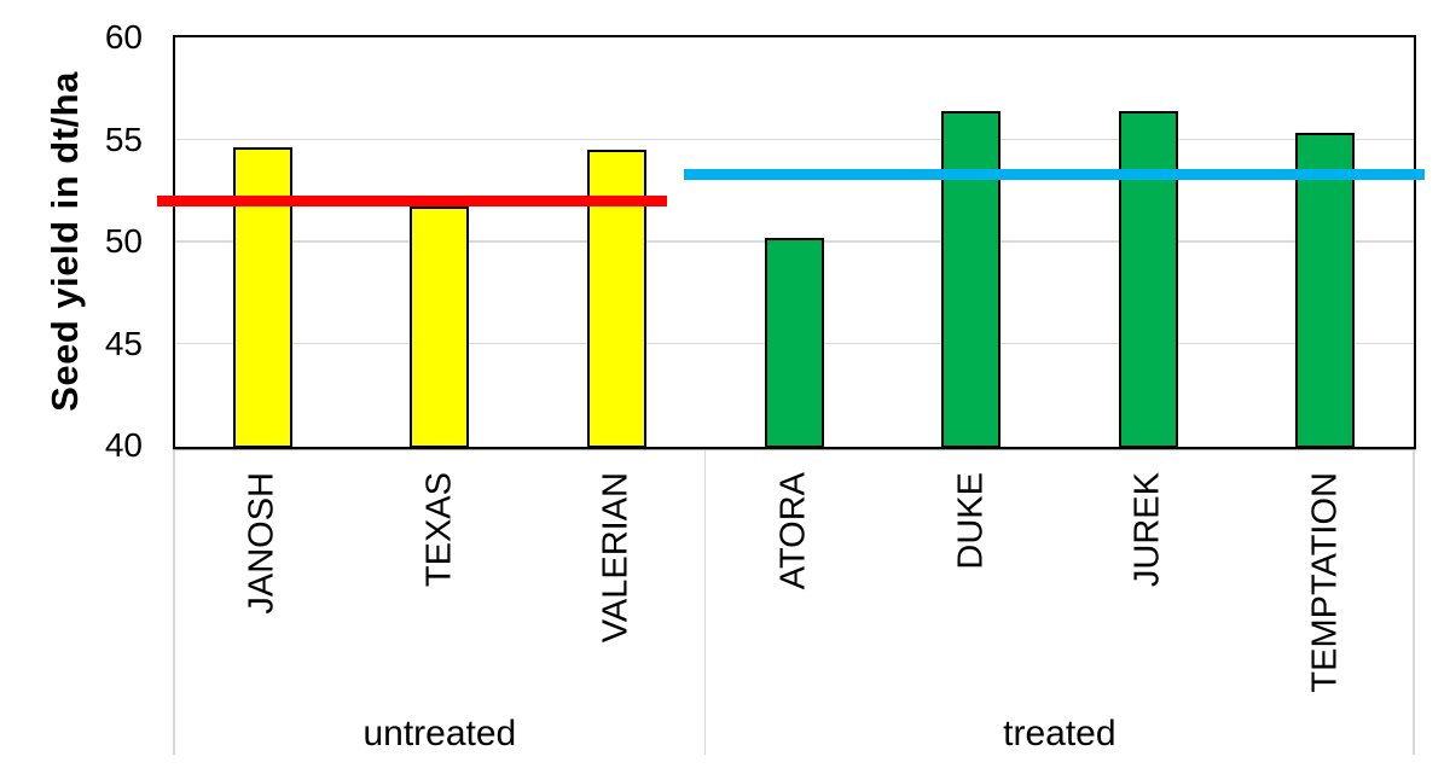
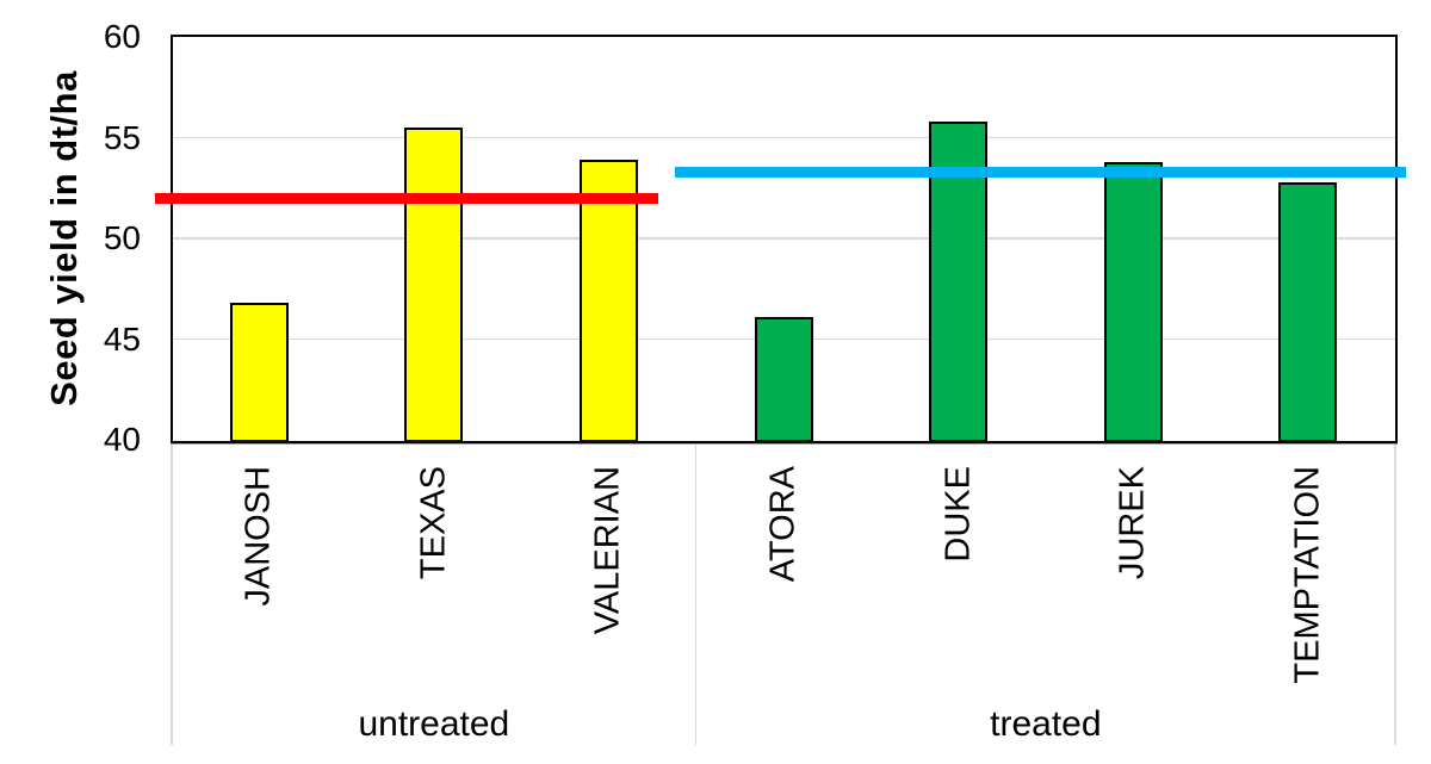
JANOSH: 54.6 -> 46.8
TEXAS: 51.7 -> 55.5
VALERIAN: 54.5 -> 53.9
ATORA: 50.2 -> 46.1
DUKE: 56.4 -> 55.8
JUREK: 56.4 -> 53.8
TEMPTATION: 55.3 -> 52.8
